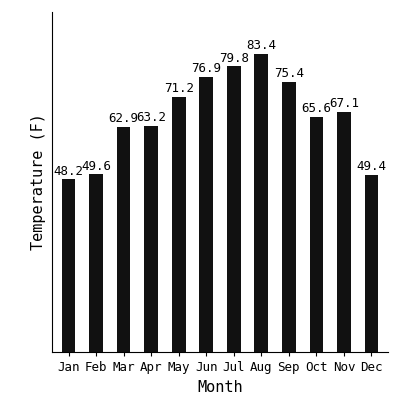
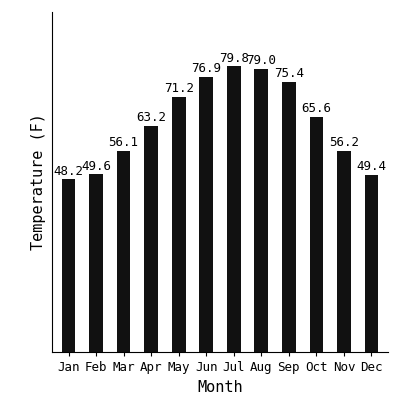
Mar: 62.9 -> 56.1
Aug: 83.4 -> 79.0
Nov: 67.1 -> 56.2
